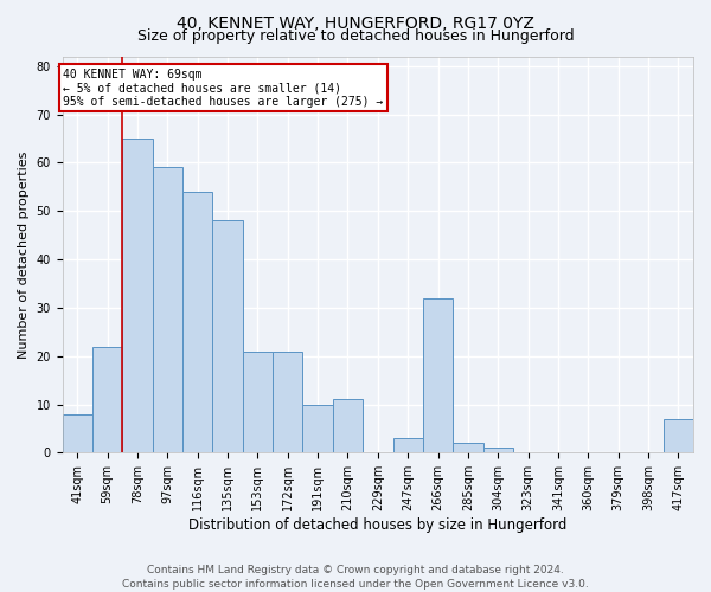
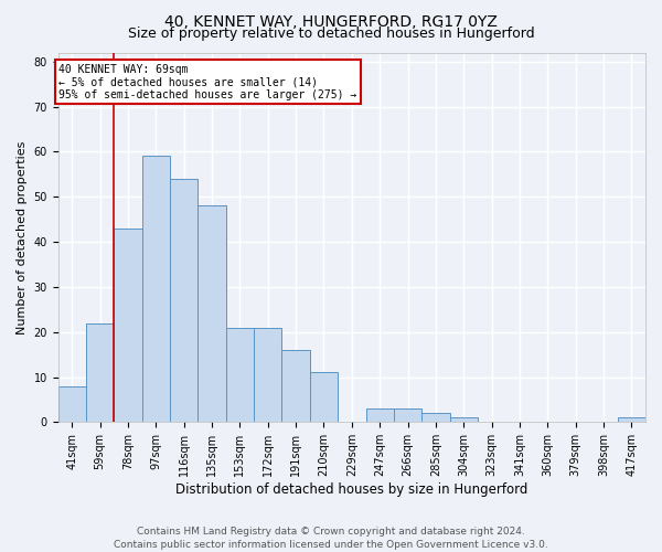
78sqm: 65 -> 43
191sqm: 10 -> 16
266sqm: 32 -> 3
417sqm: 7 -> 1
